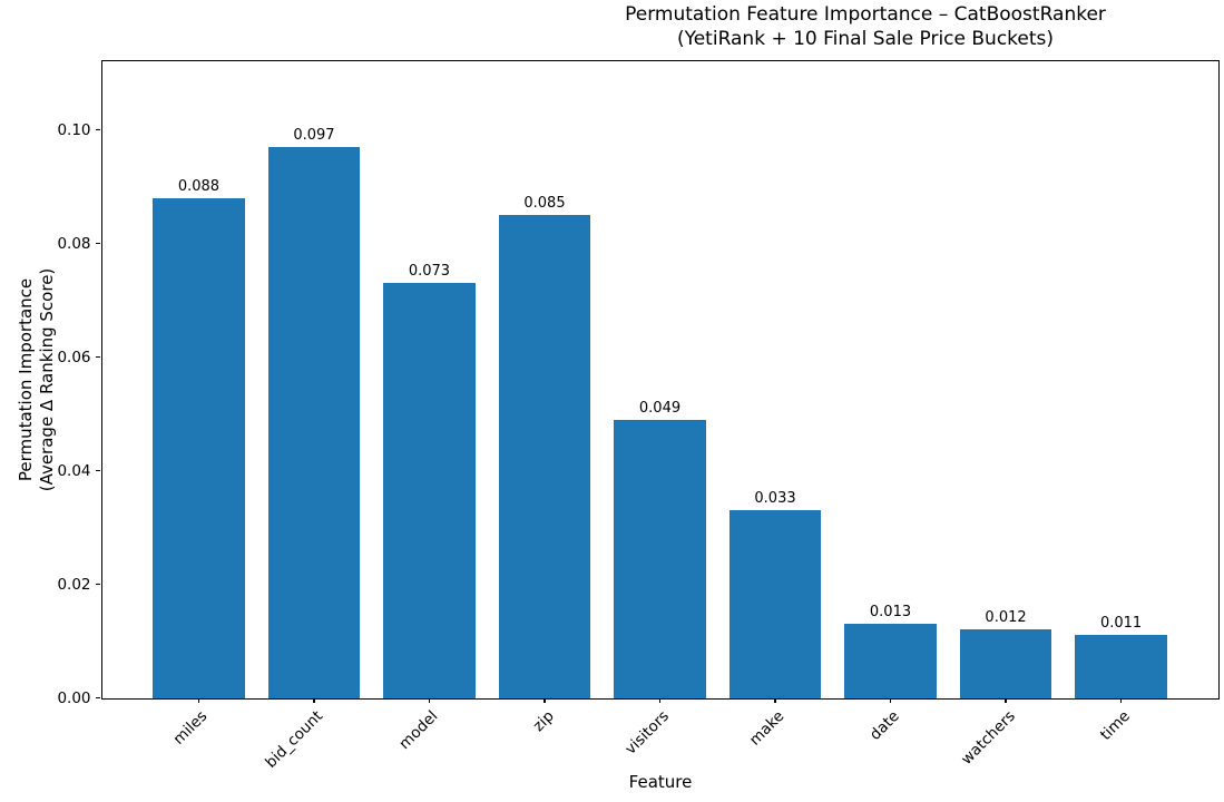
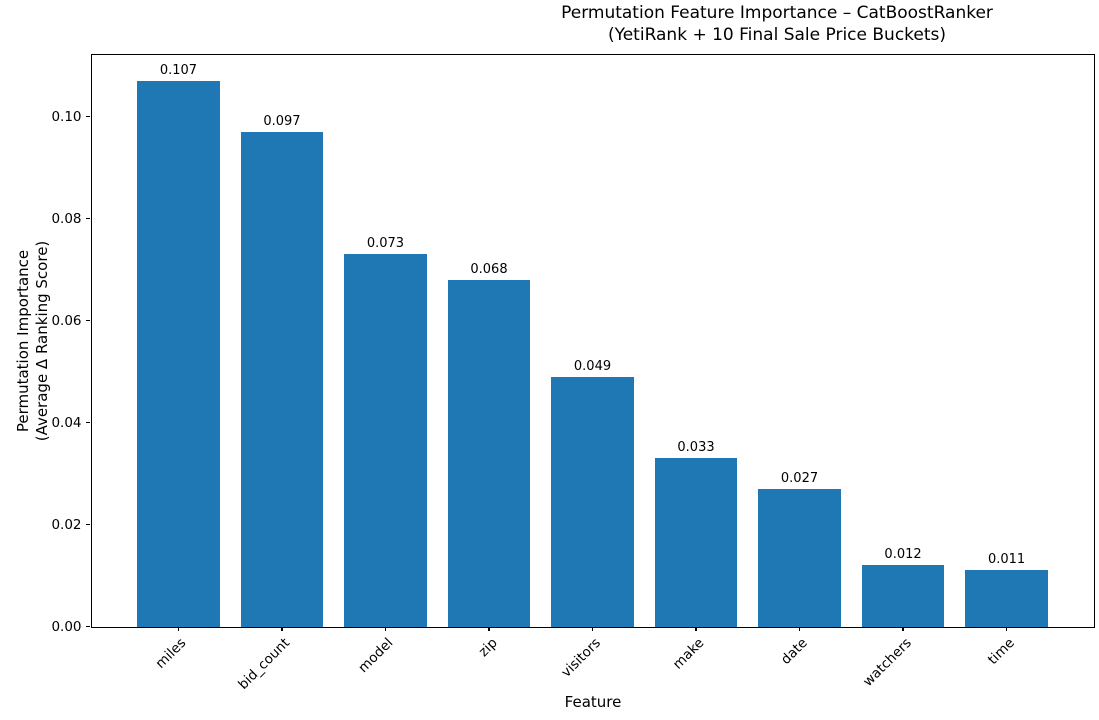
miles: 0.088 -> 0.107
zip: 0.085 -> 0.068
date: 0.013 -> 0.027
